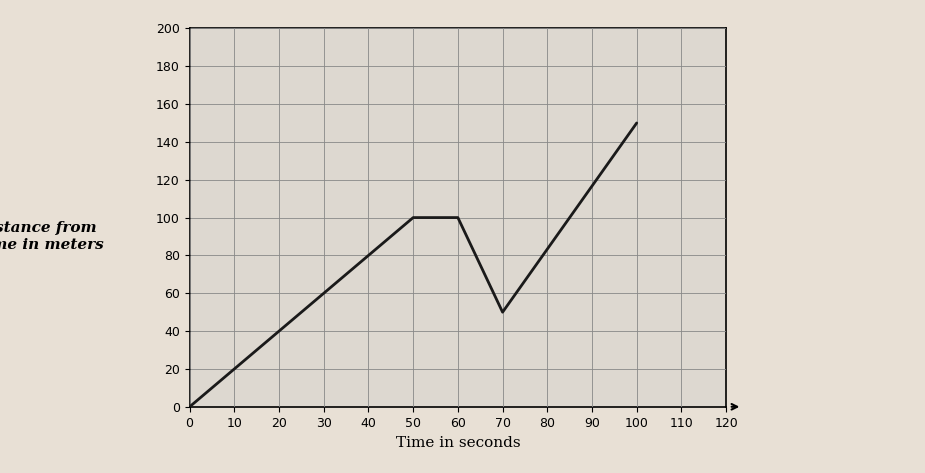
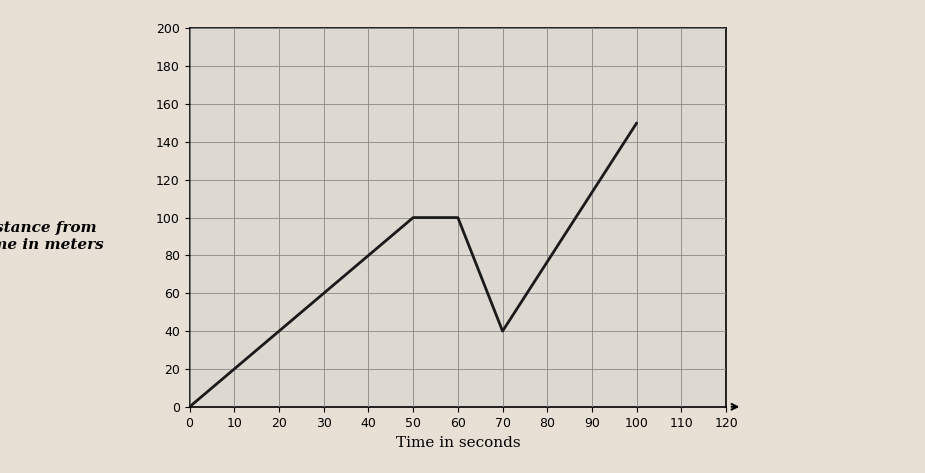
70: 50 -> 40
